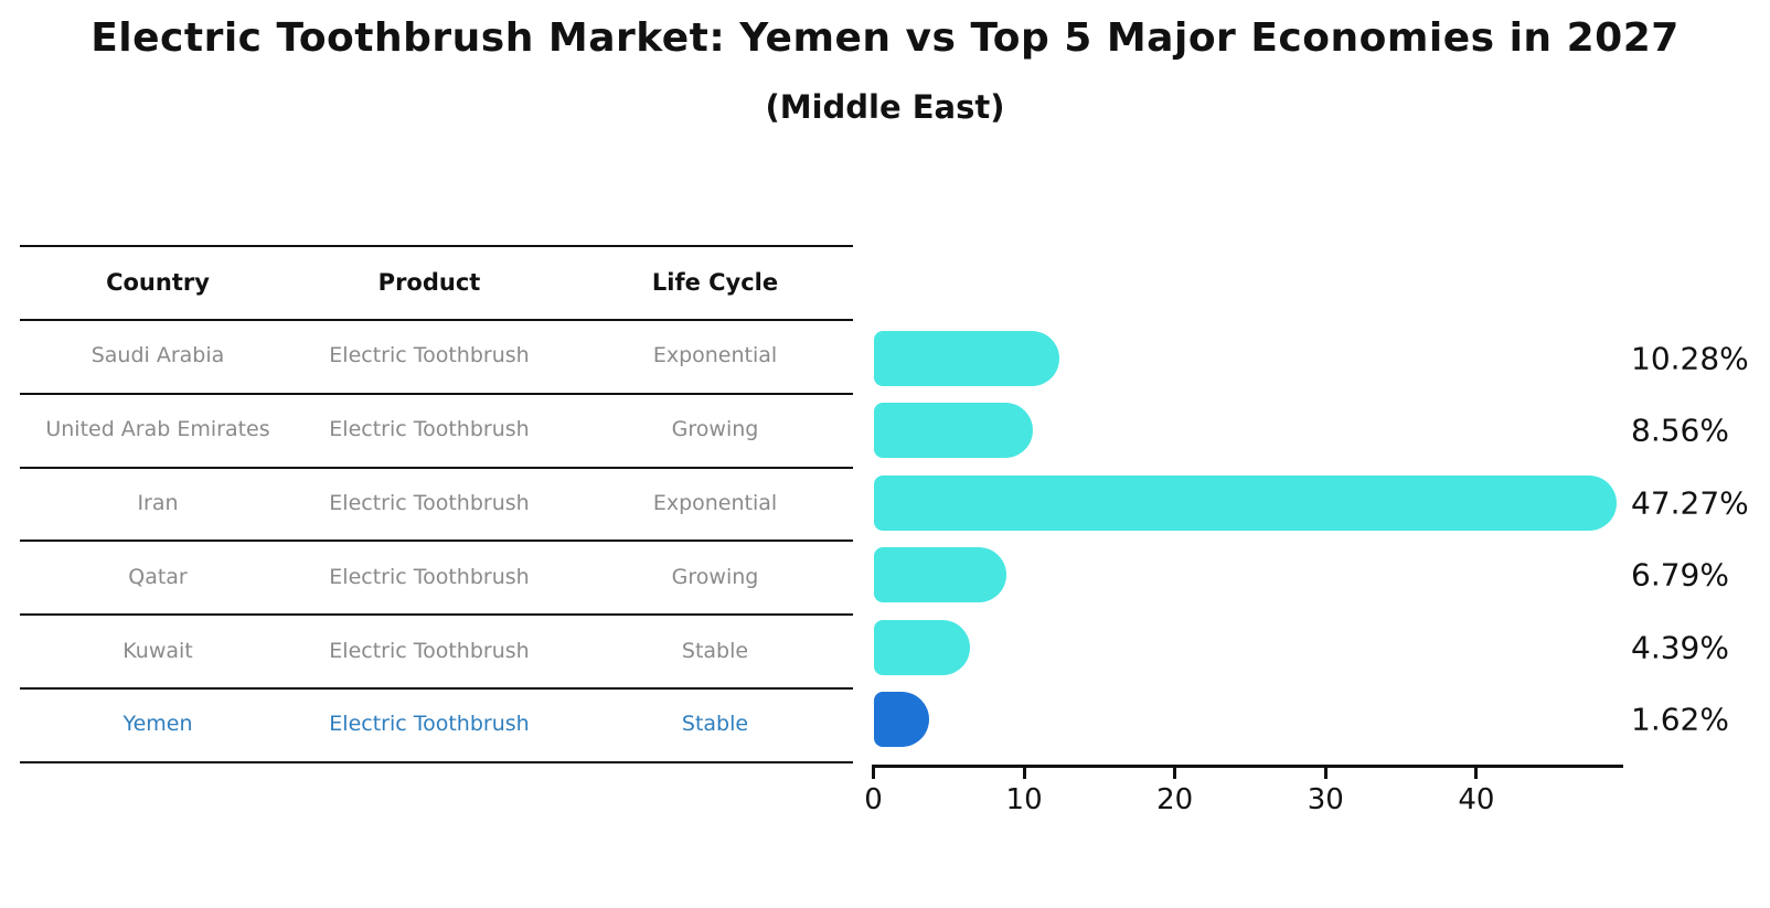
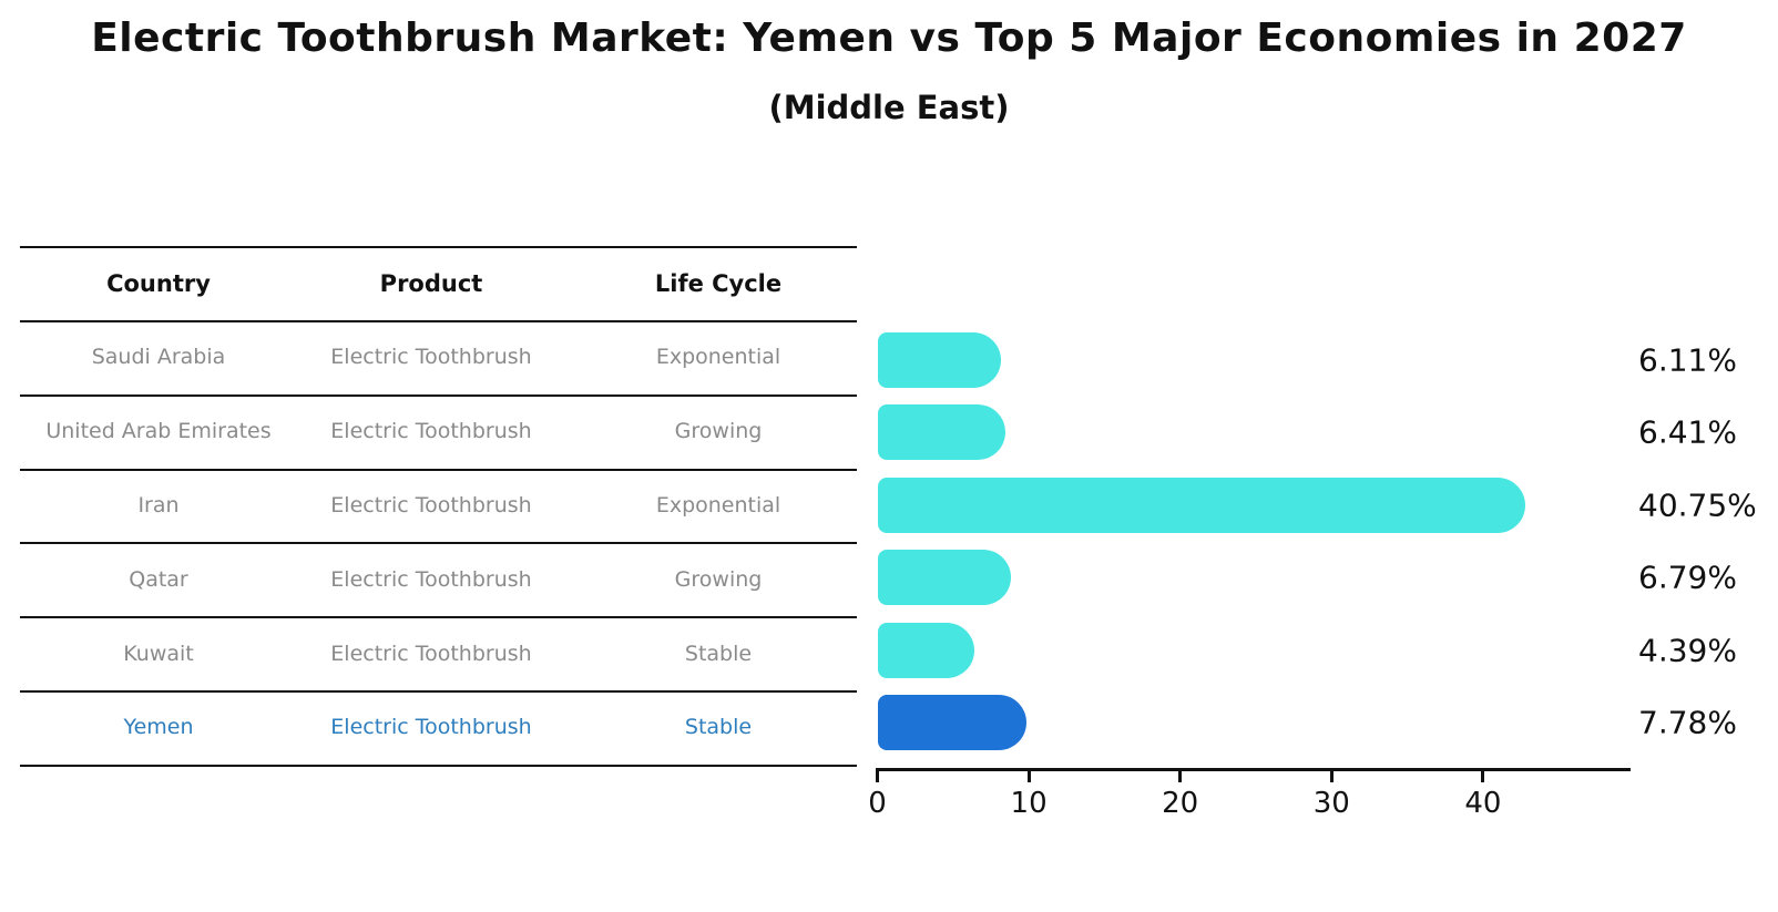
Saudi Arabia: 10.28% -> 6.11%
United Arab Emirates: 8.56% -> 6.41%
Iran: 47.27% -> 40.75%
Yemen: 1.62% -> 7.78%
